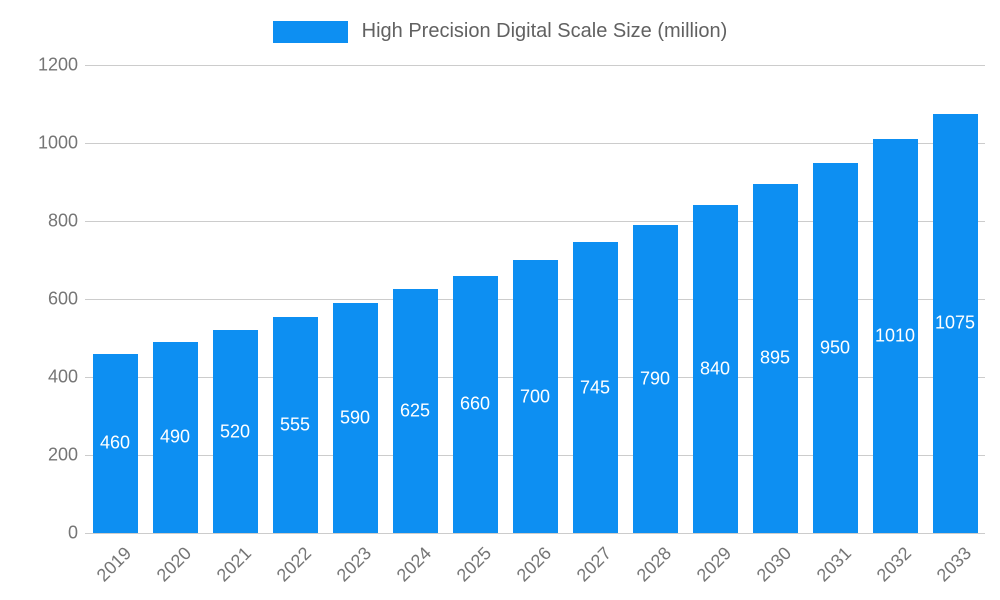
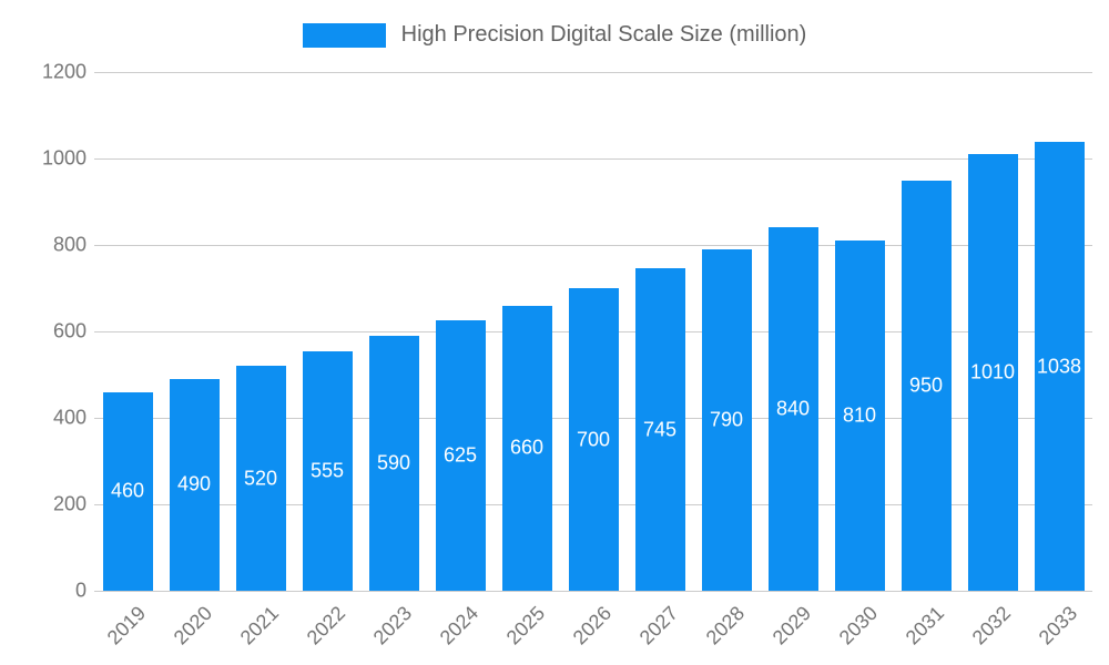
2030: 895 -> 810
2033: 1075 -> 1038
